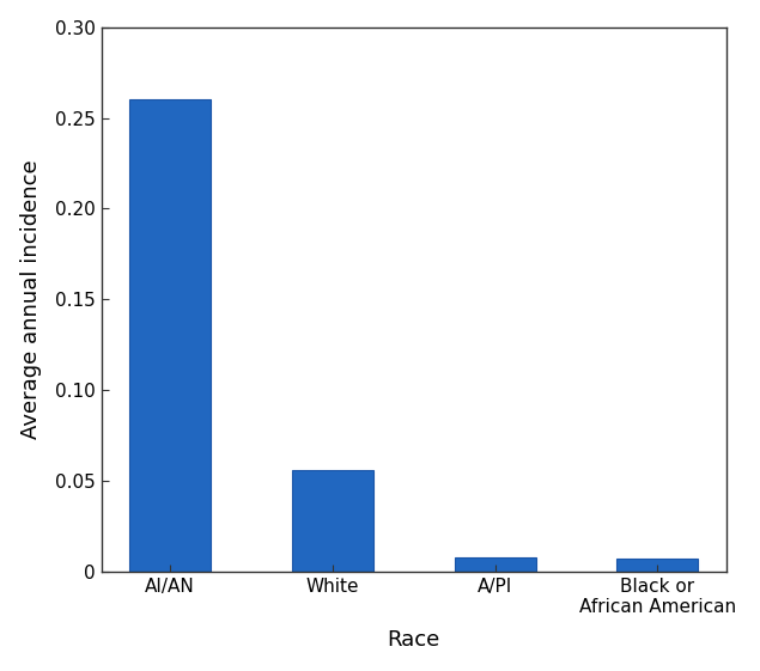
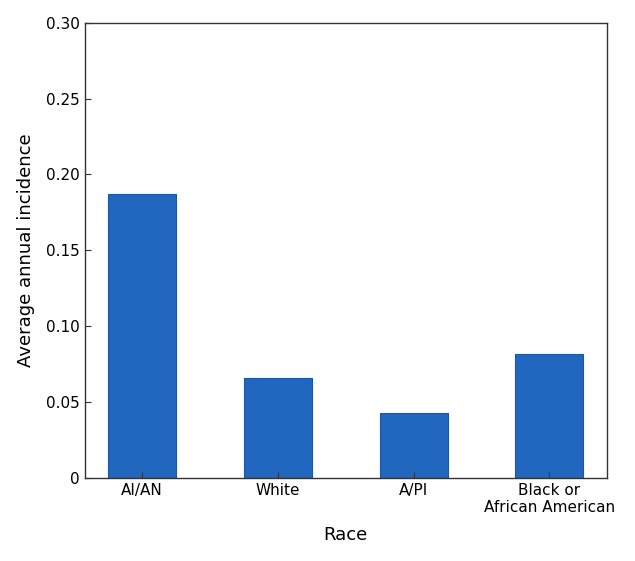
AI/AN: 0.260 -> 0.187
White: 0.056 -> 0.066
A/PI: 0.008 -> 0.043
Black or African American: 0.007 -> 0.082
